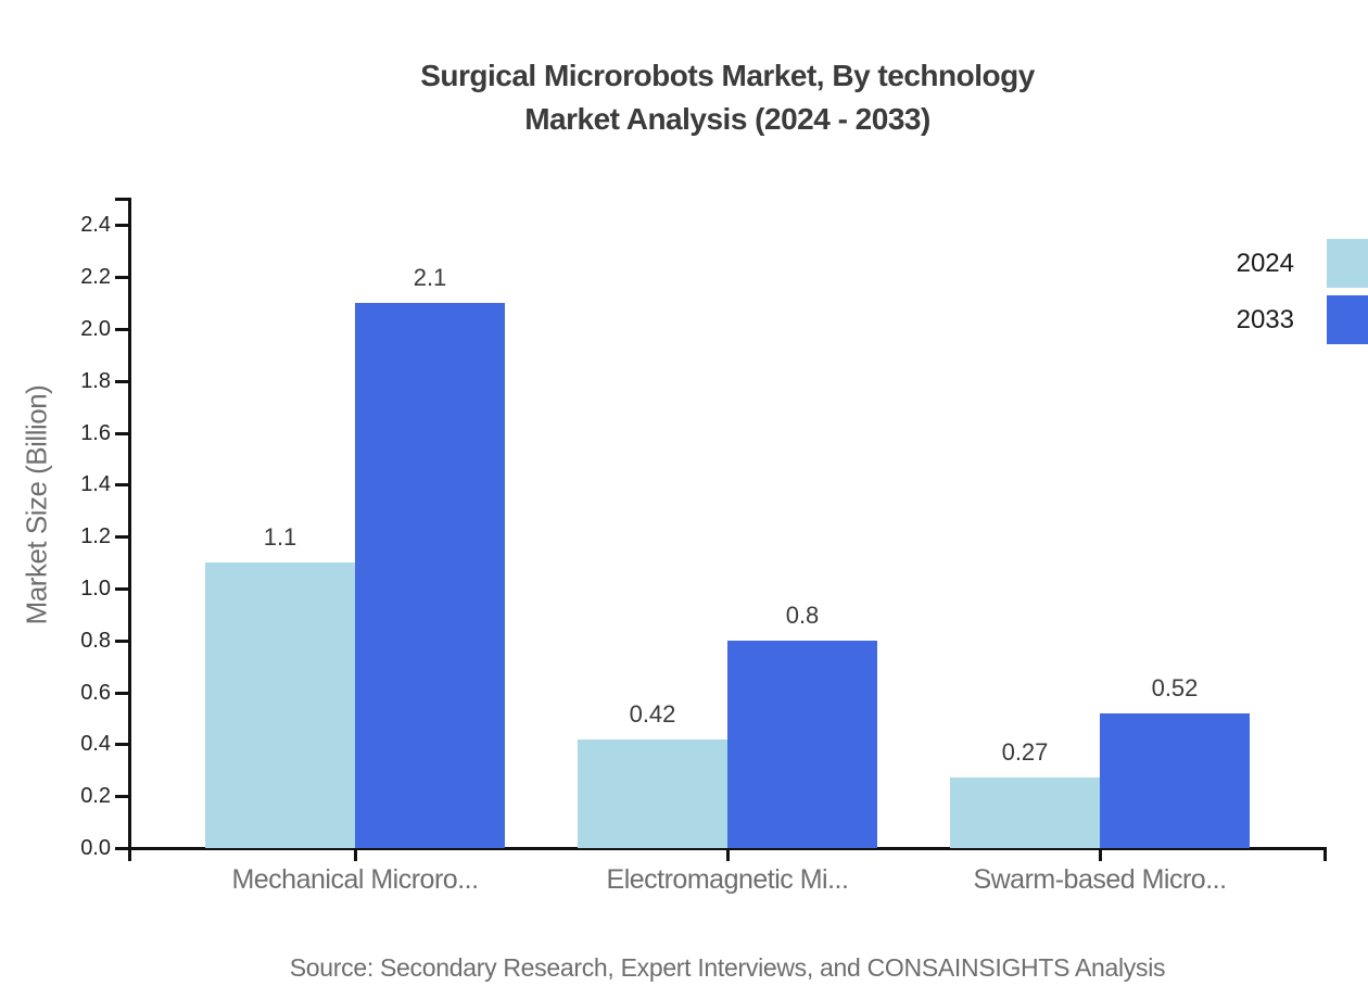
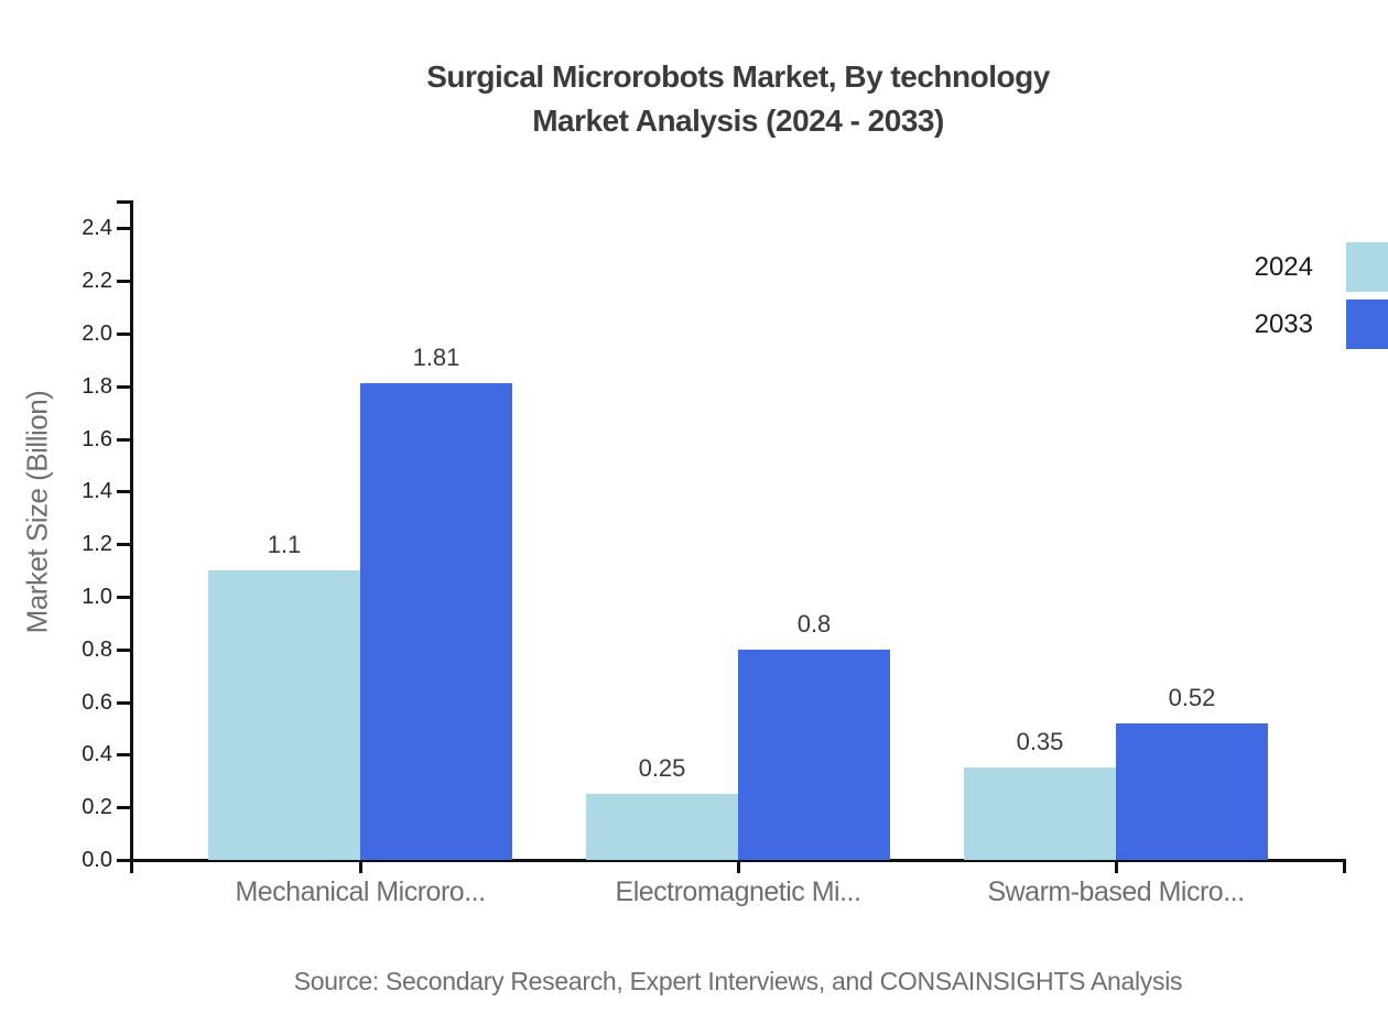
2033/Mechanical Microro...: 2.1 -> 1.81
2024/Electromagnetic Mi...: 0.42 -> 0.25
2024/Swarm-based Micro...: 0.27 -> 0.35
